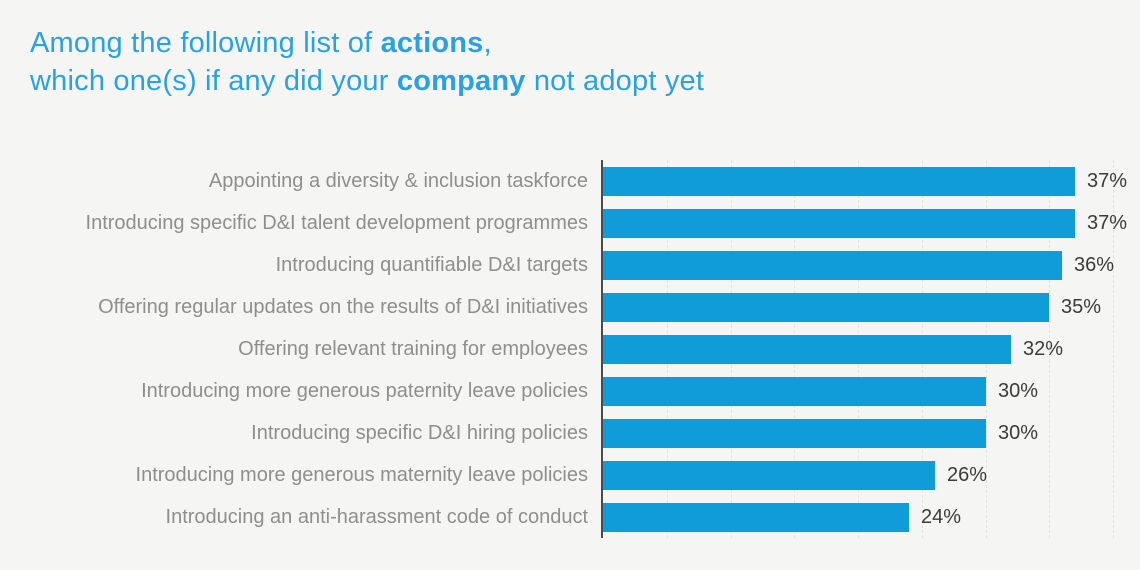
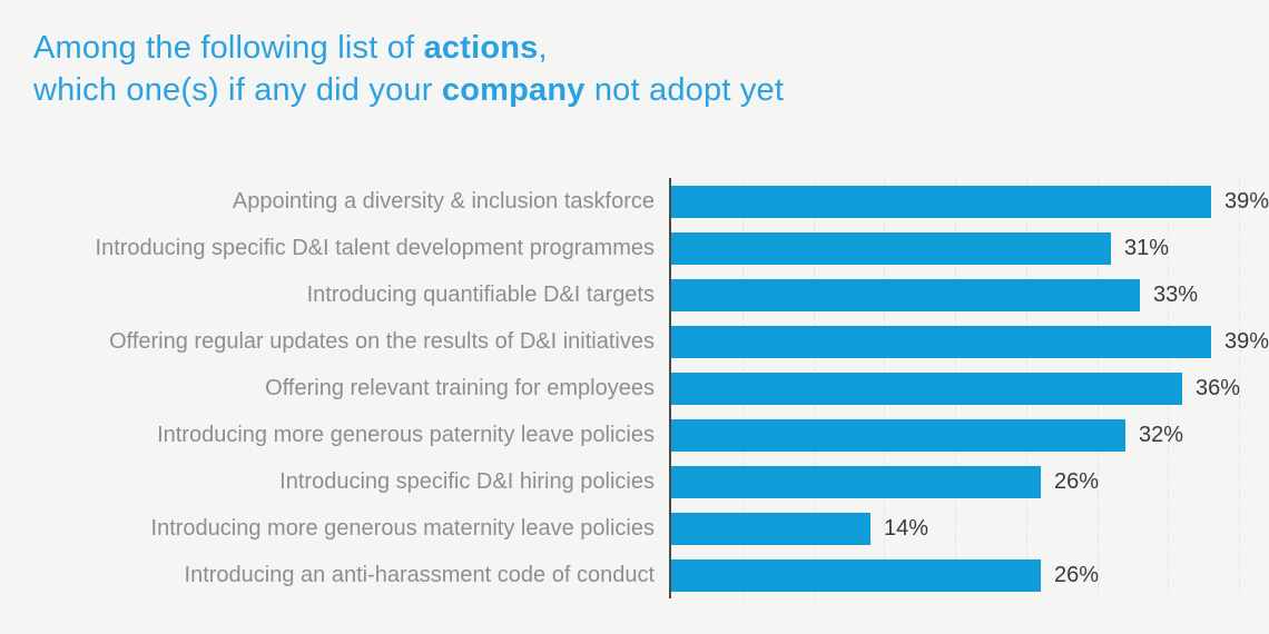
Appointing a diversity & inclusion taskforce: 37% -> 39%
Introducing specific D&I talent development programmes: 37% -> 31%
Introducing quantifiable D&I targets: 36% -> 33%
Offering regular updates on the results of D&I initiatives: 35% -> 39%
Offering relevant training for employees: 32% -> 36%
Introducing more generous paternity leave policies: 30% -> 32%
Introducing specific D&I hiring policies: 30% -> 26%
Introducing more generous maternity leave policies: 26% -> 14%
Introducing an anti-harassment code of conduct: 24% -> 26%
